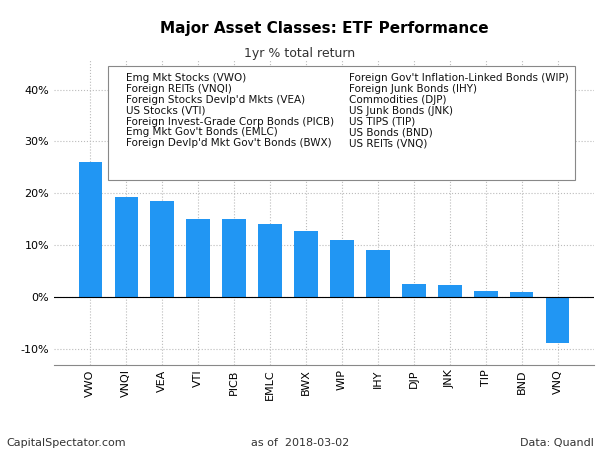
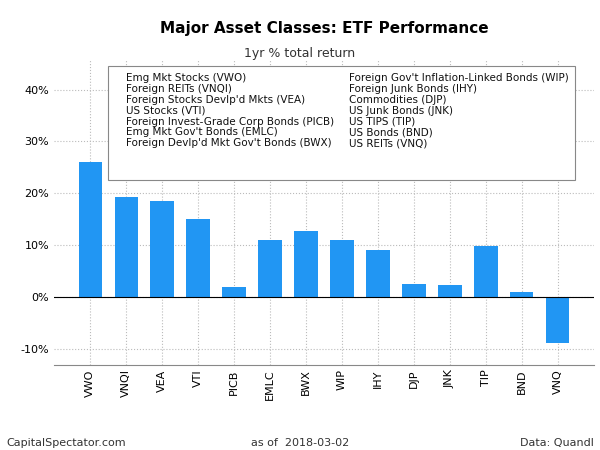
PICB: 15.0% -> 2.0%
EMLC: 14.0% -> 11.0%
TIP: 1.1% -> 9.8%
